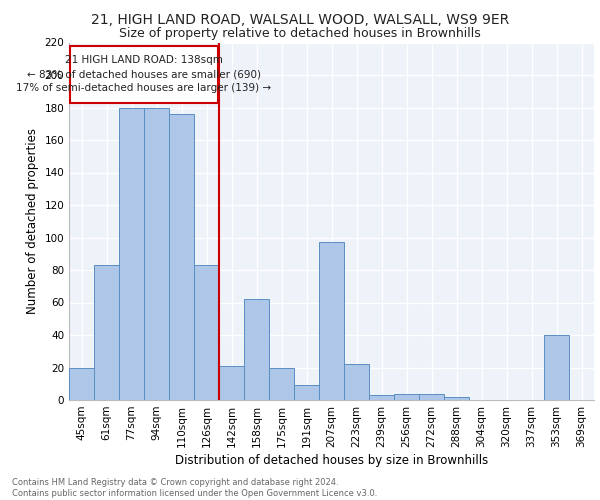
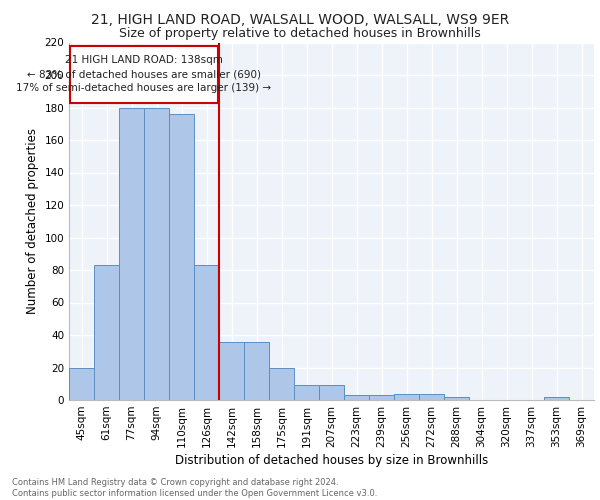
142sqm: 21 -> 36
158sqm: 62 -> 36
207sqm: 97 -> 9
223sqm: 22 -> 3
353sqm: 40 -> 2
